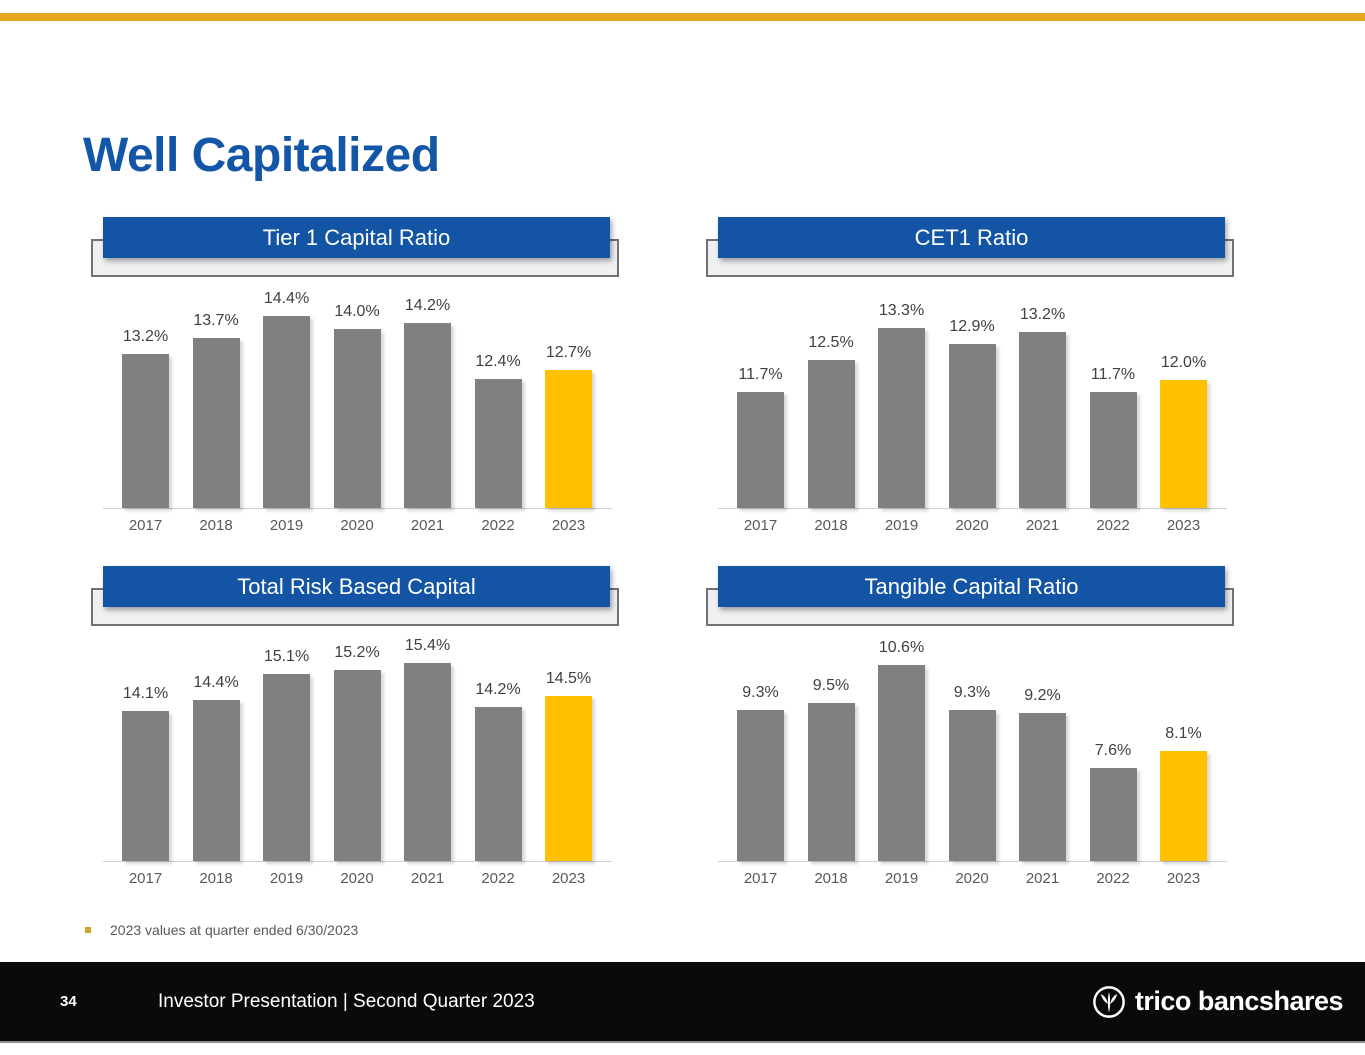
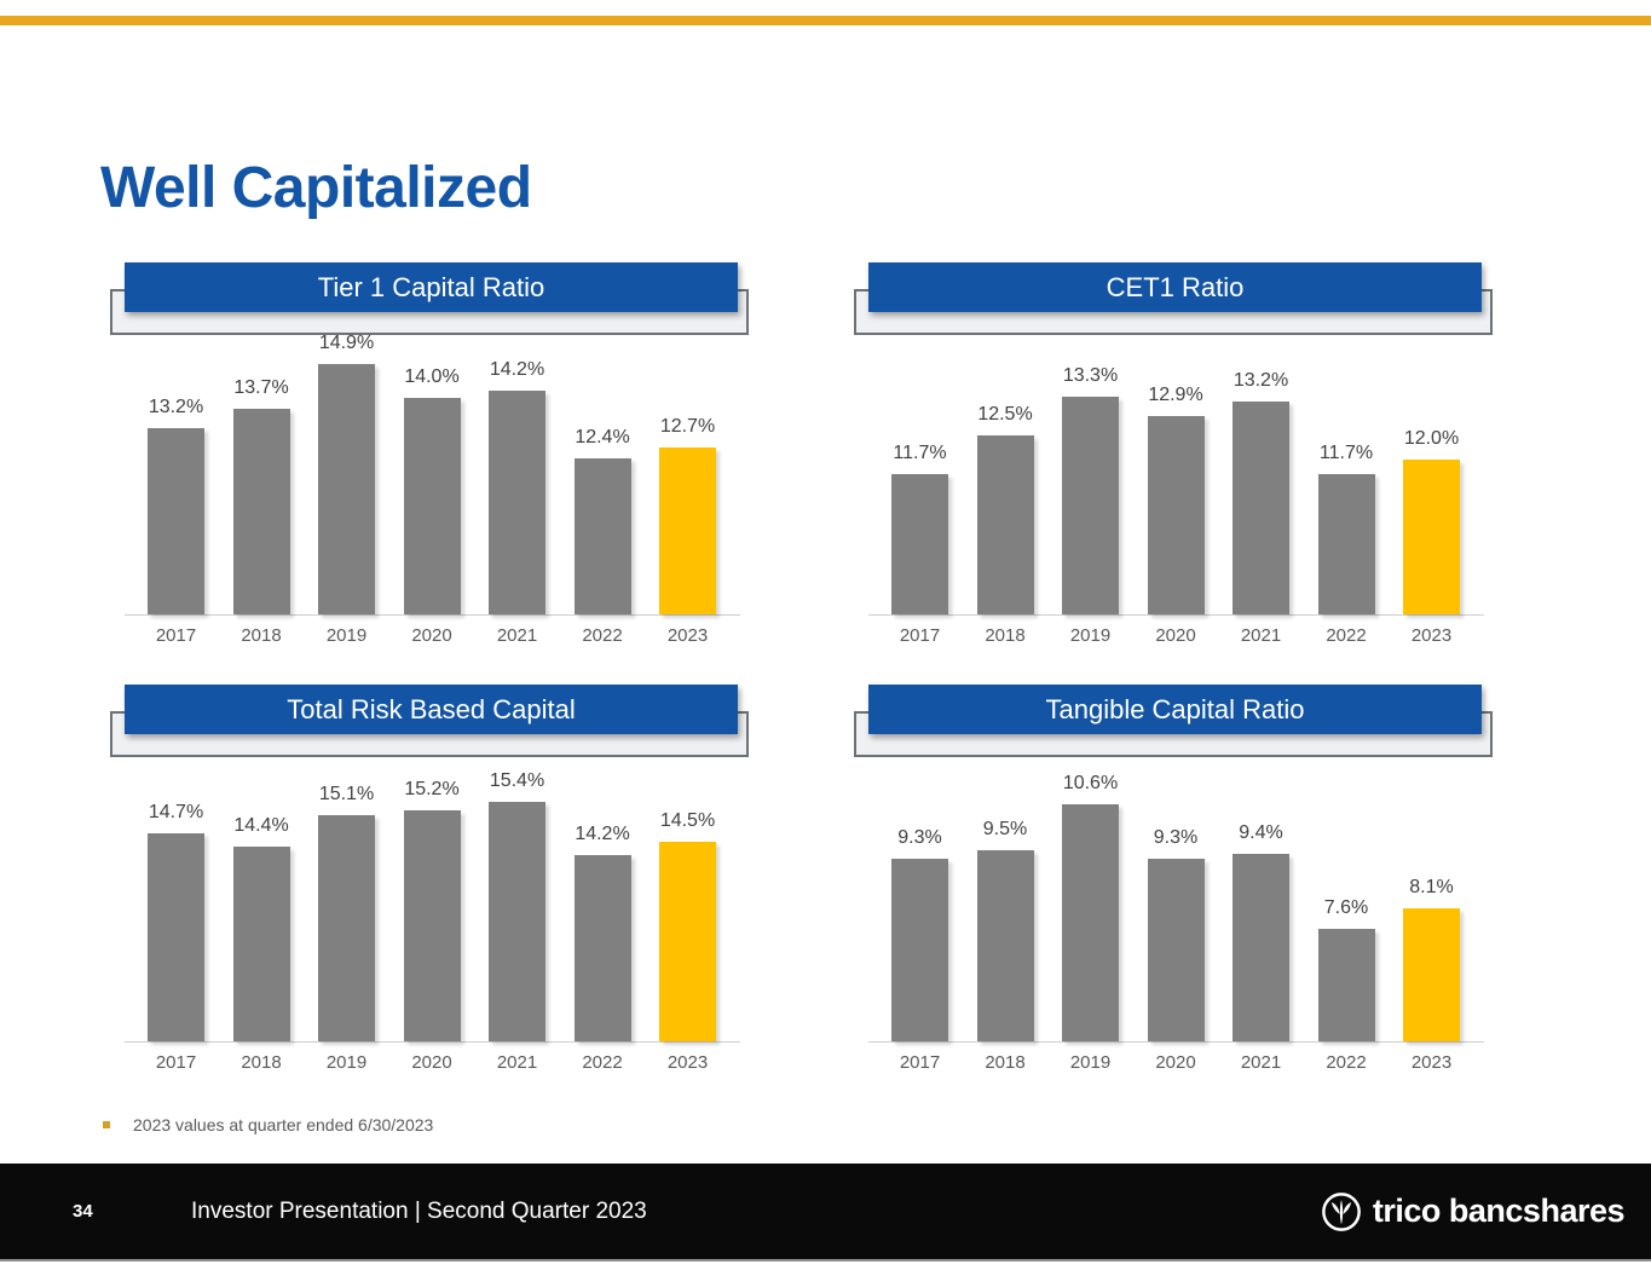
Tier 1 Capital Ratio/2019: 14.4% -> 14.9%
Total Risk Based Capital/2017: 14.1% -> 14.7%
Tangible Capital Ratio/2021: 9.2% -> 9.4%
